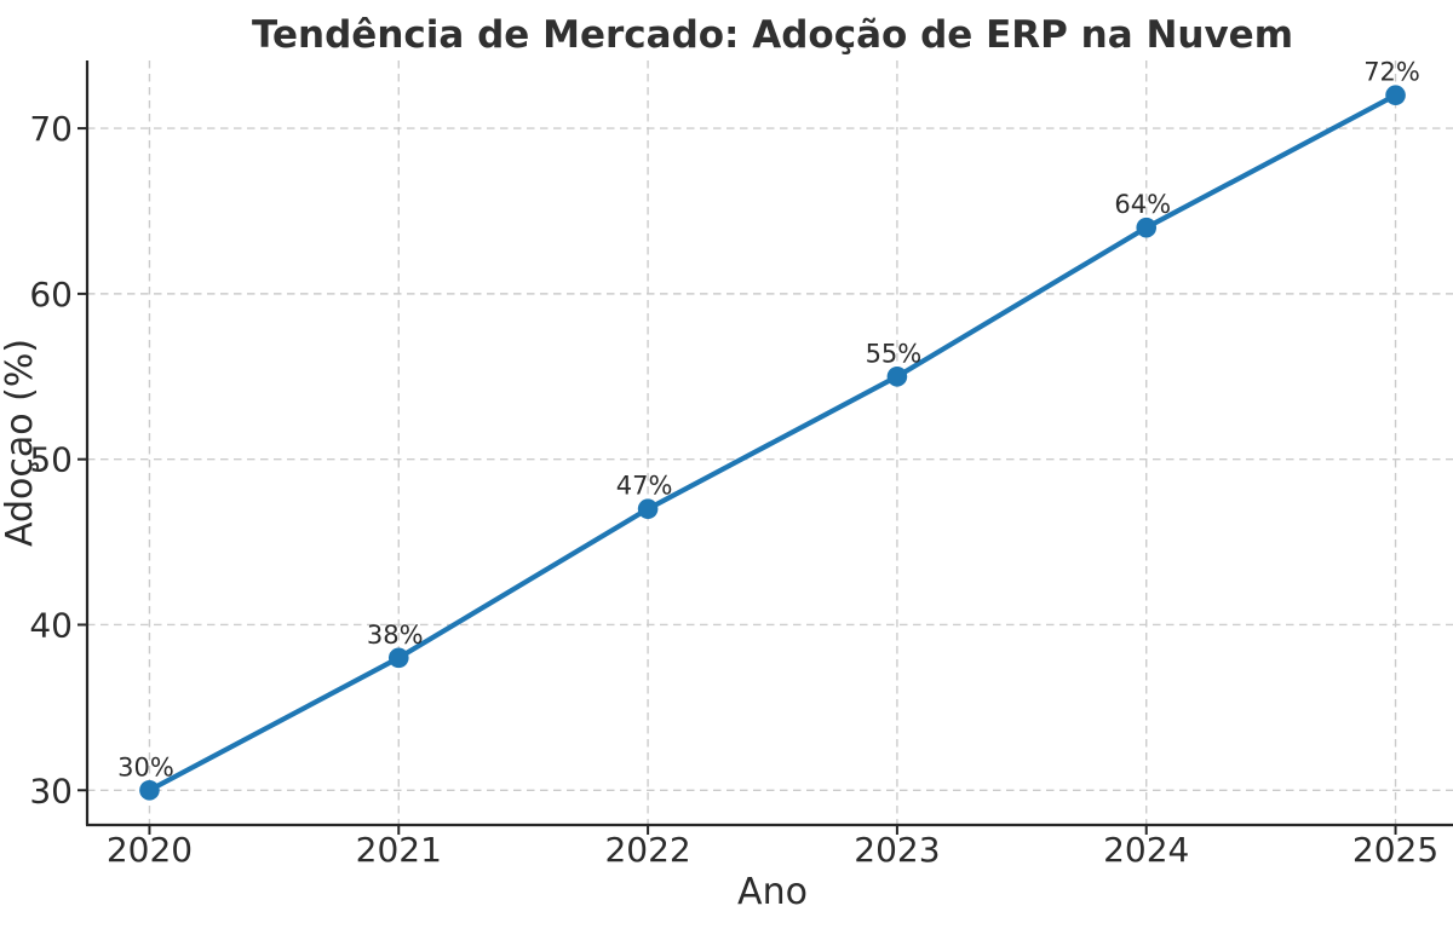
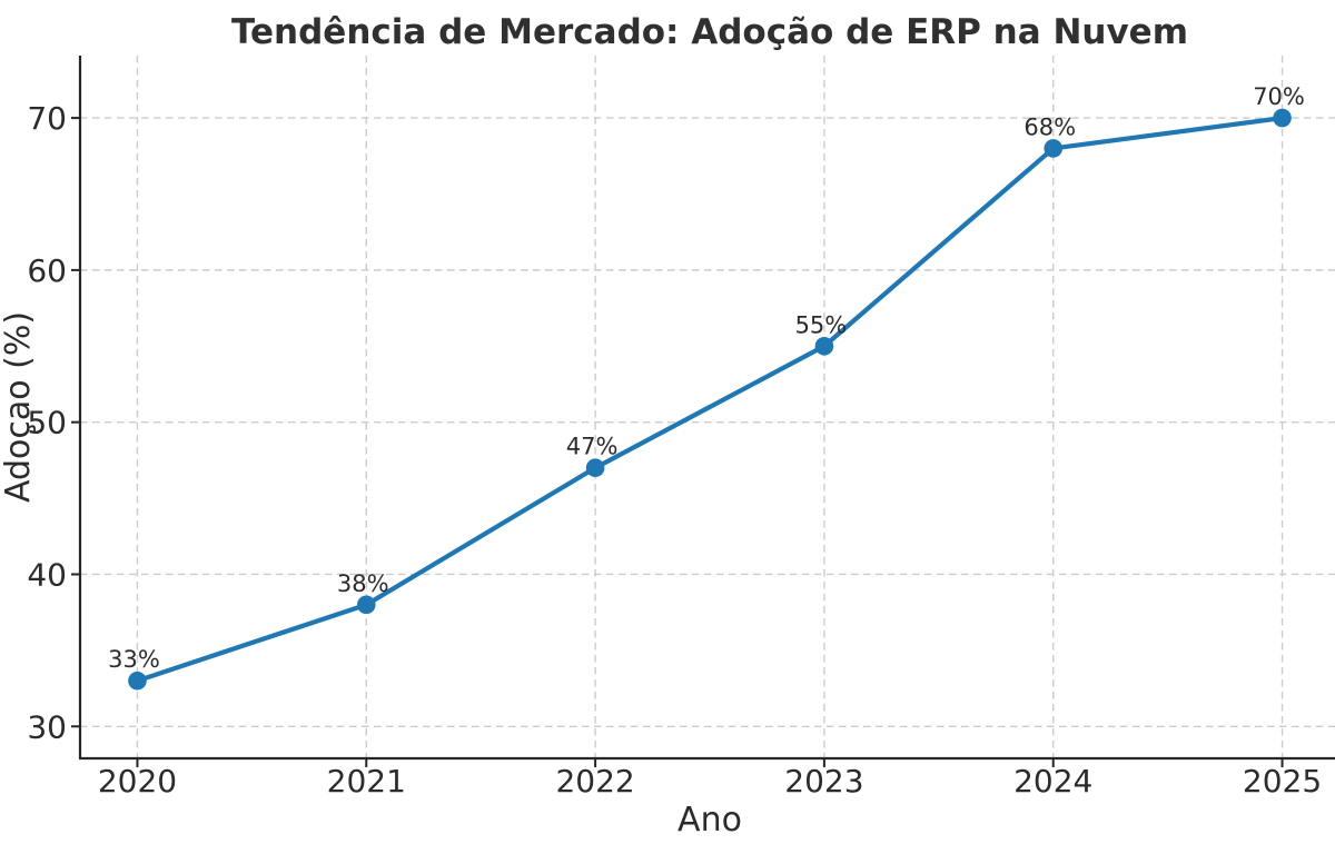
2020: 30% -> 33%
2024: 64% -> 68%
2025: 72% -> 70%
